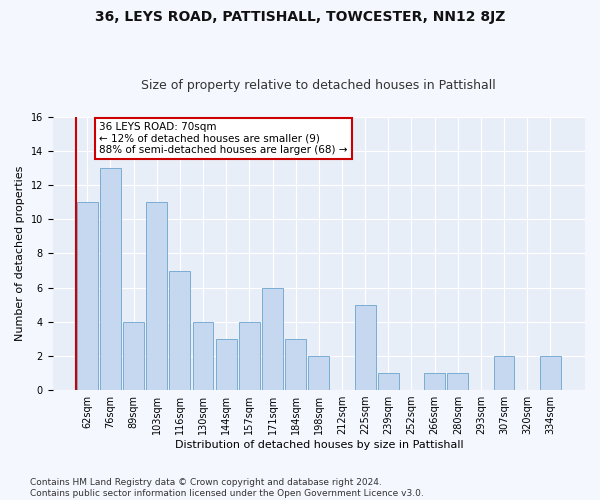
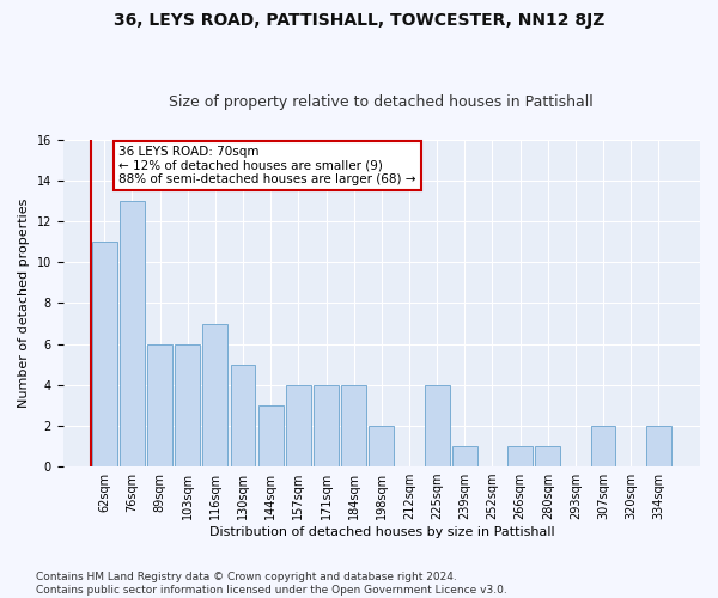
89sqm: 4 -> 6
103sqm: 11 -> 6
130sqm: 4 -> 5
171sqm: 6 -> 4
184sqm: 3 -> 4
225sqm: 5 -> 4
